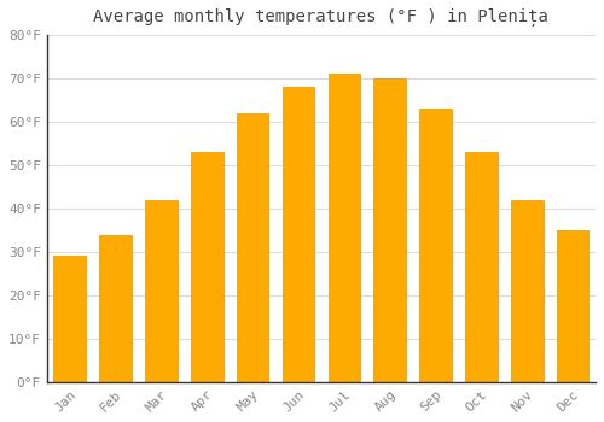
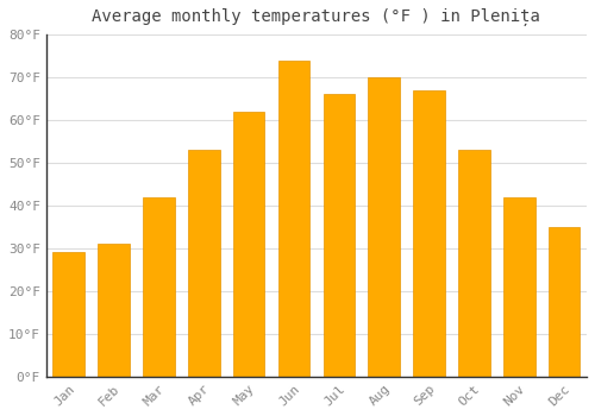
Feb: 34°F -> 31°F
Jun: 68°F -> 74°F
Jul: 71°F -> 66°F
Sep: 63°F -> 67°F
